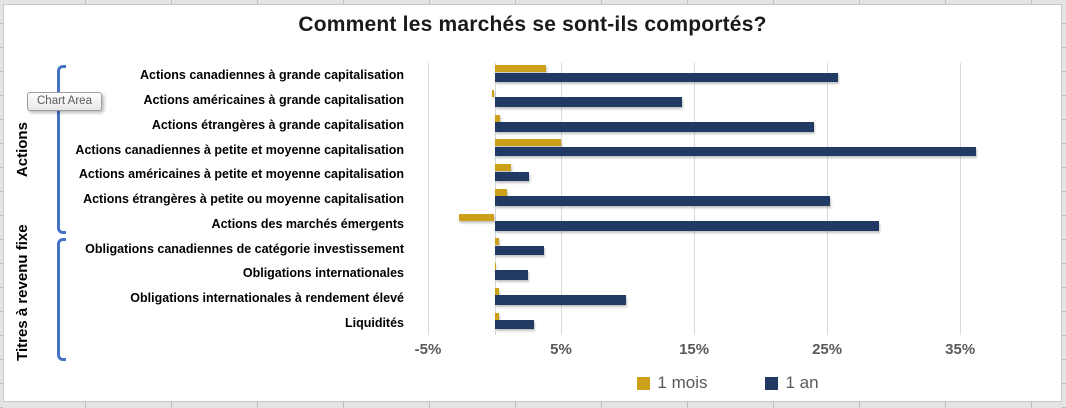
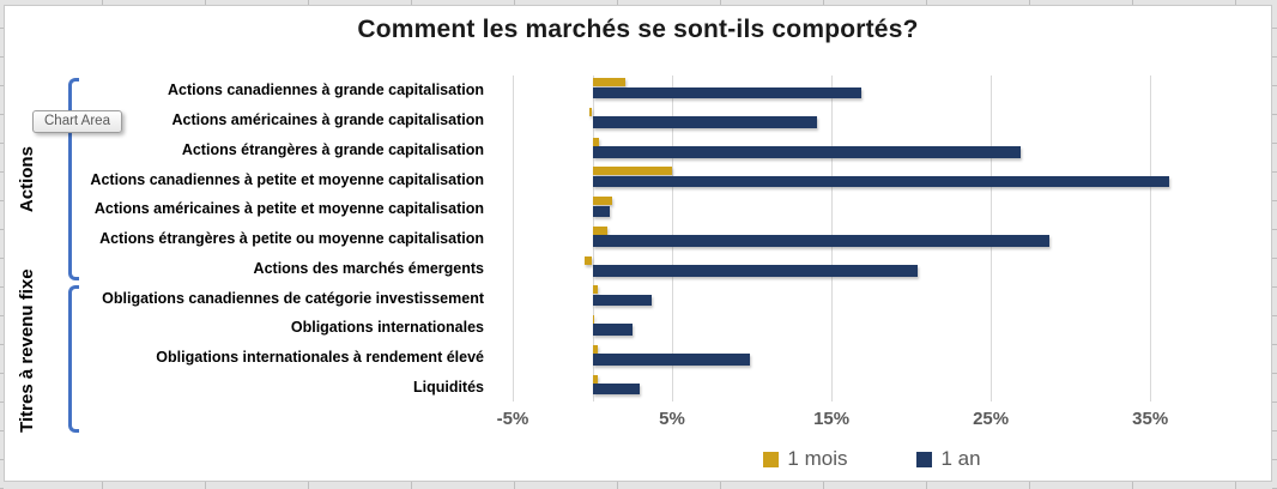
1 mois/Actions canadiennes à grande capitalisation: 3.9% -> 2.1%
1 an/Actions canadiennes à grande capitalisation: 25.8% -> 16.9%
1 an/Actions étrangères à grande capitalisation: 24.0% -> 26.9%
1 an/Actions américaines à petite et moyenne capitalisation: 2.6% -> 1.1%
1 an/Actions étrangères à petite ou moyenne capitalisation: 25.2% -> 28.7%
1 mois/Actions des marchés émergents: -2.7% -> -0.5%
1 an/Actions des marchés émergents: 28.9% -> 20.4%
